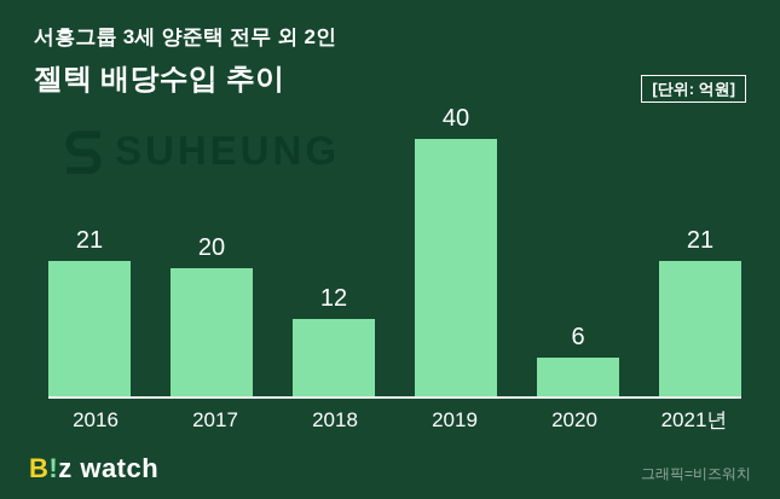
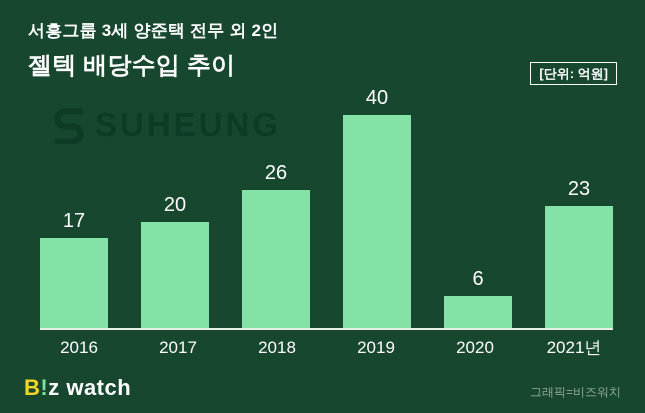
2016: 21 -> 17
2018: 12 -> 26
2021년: 21 -> 23
